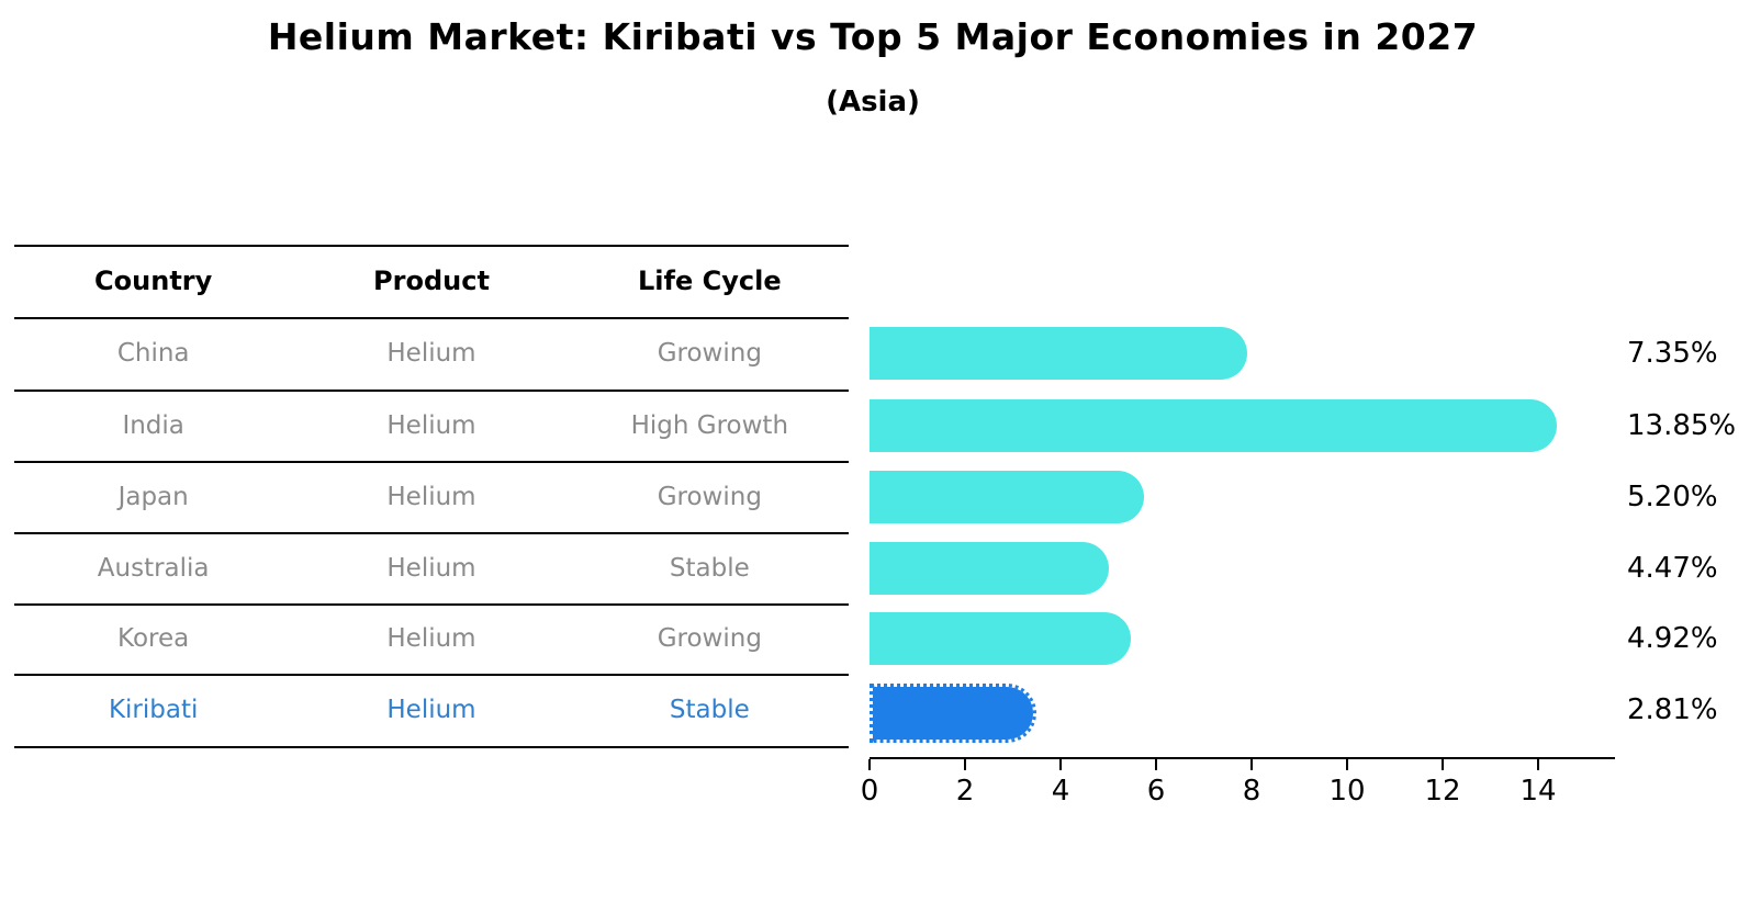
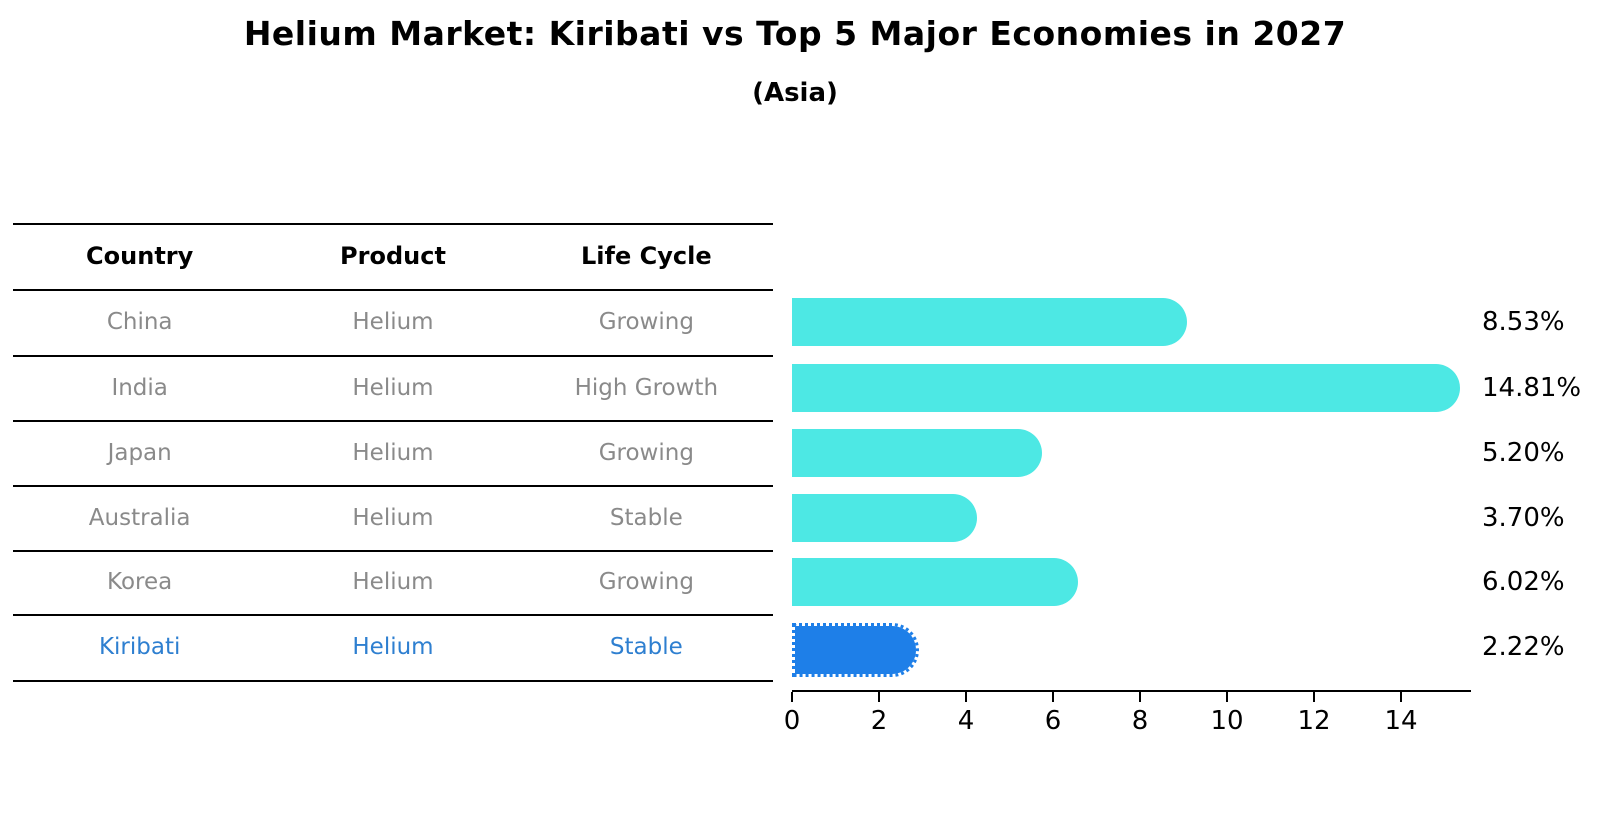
China: 7.35% -> 8.53%
India: 13.85% -> 14.81%
Australia: 4.47% -> 3.70%
Korea: 4.92% -> 6.02%
Kiribati: 2.81% -> 2.22%
